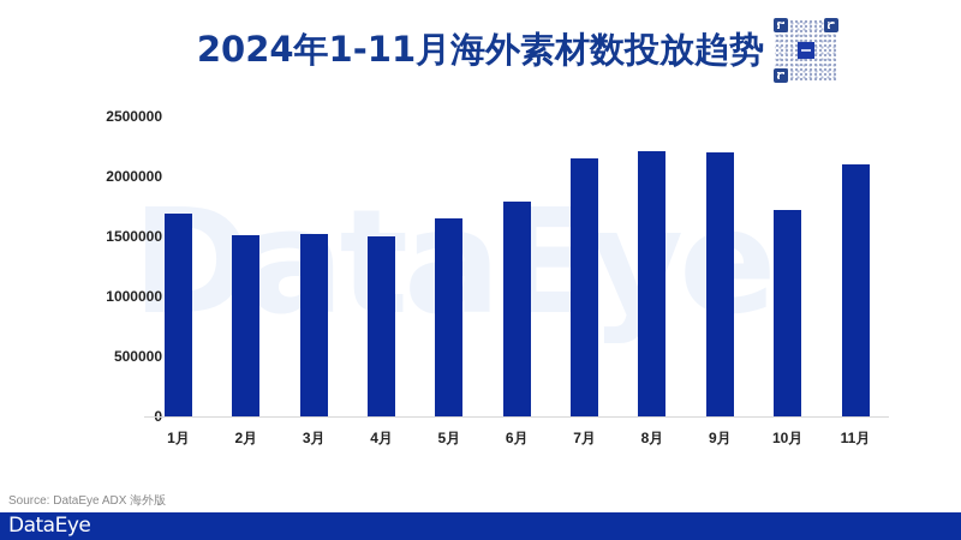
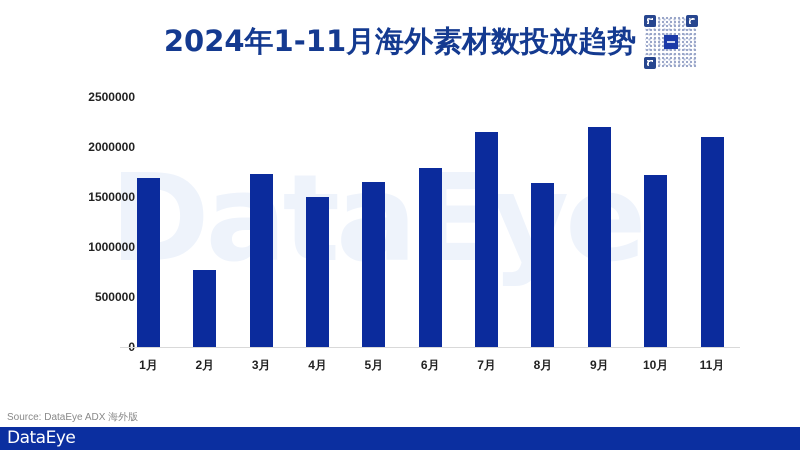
2月: 1520000 -> 770000
3月: 1520000 -> 1730000
8月: 2210000 -> 1640000
